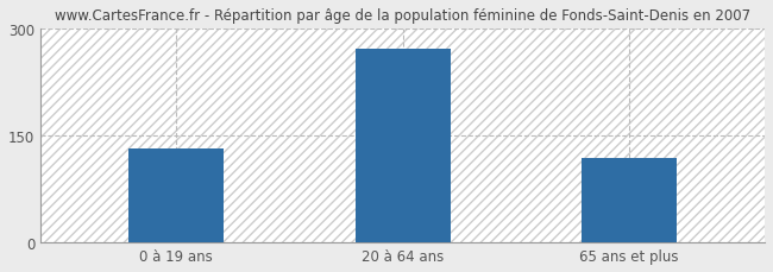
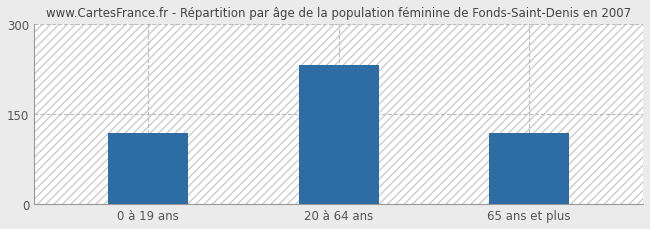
0 à 19 ans: 132 -> 118
20 à 64 ans: 272 -> 232
